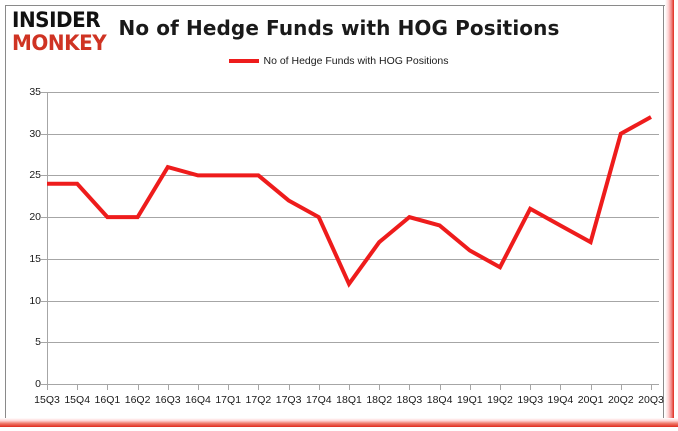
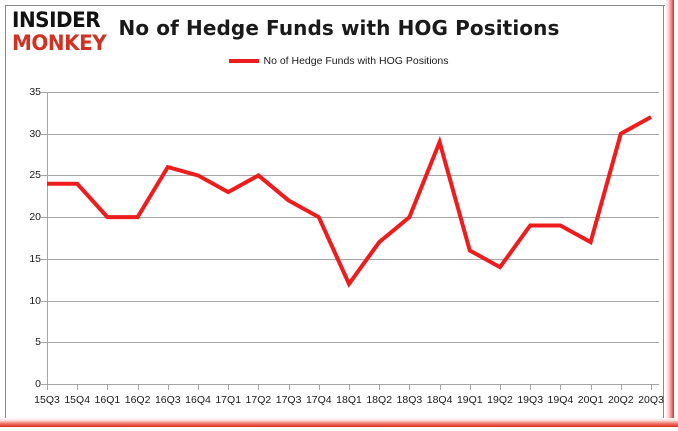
17Q1: 25 -> 23
18Q4: 19 -> 29
19Q3: 21 -> 19
